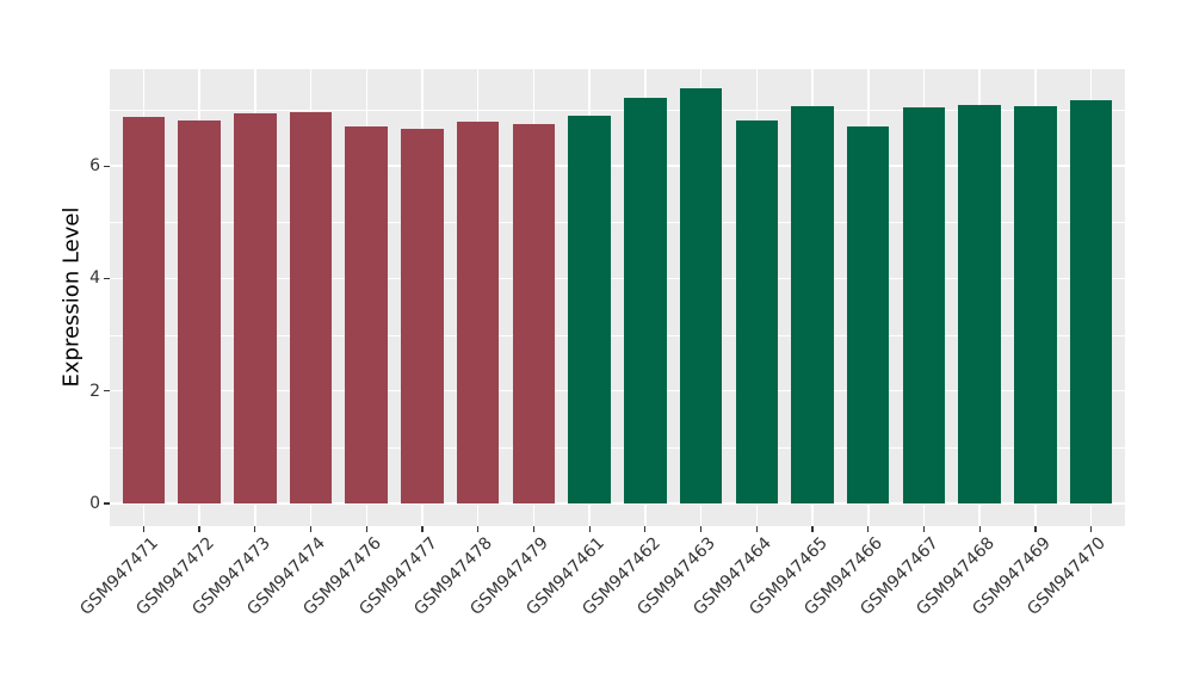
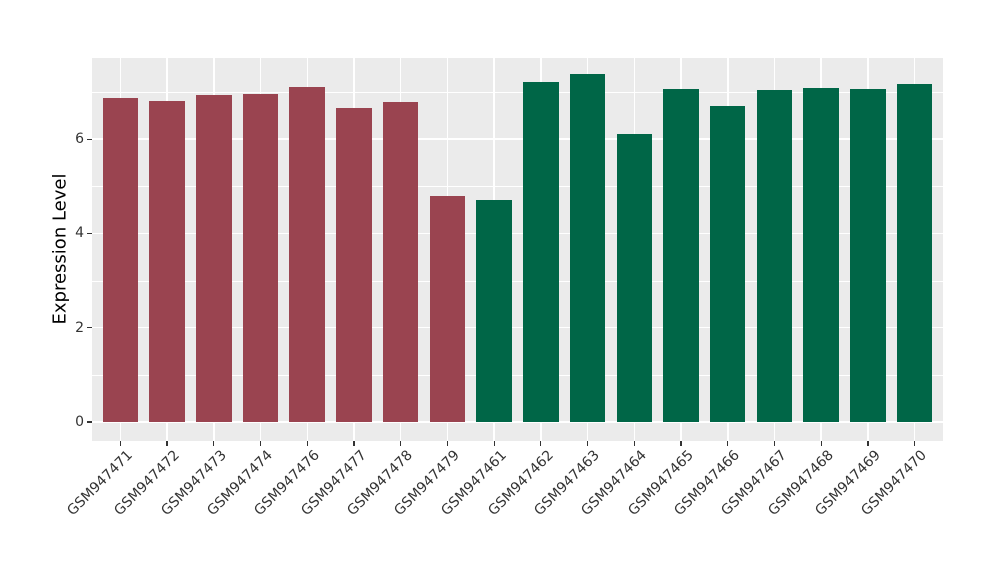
GSM947476: 6.7 -> 7.1
GSM947479: 6.8 -> 4.8
GSM947461: 6.9 -> 4.7
GSM947464: 6.8 -> 6.1
